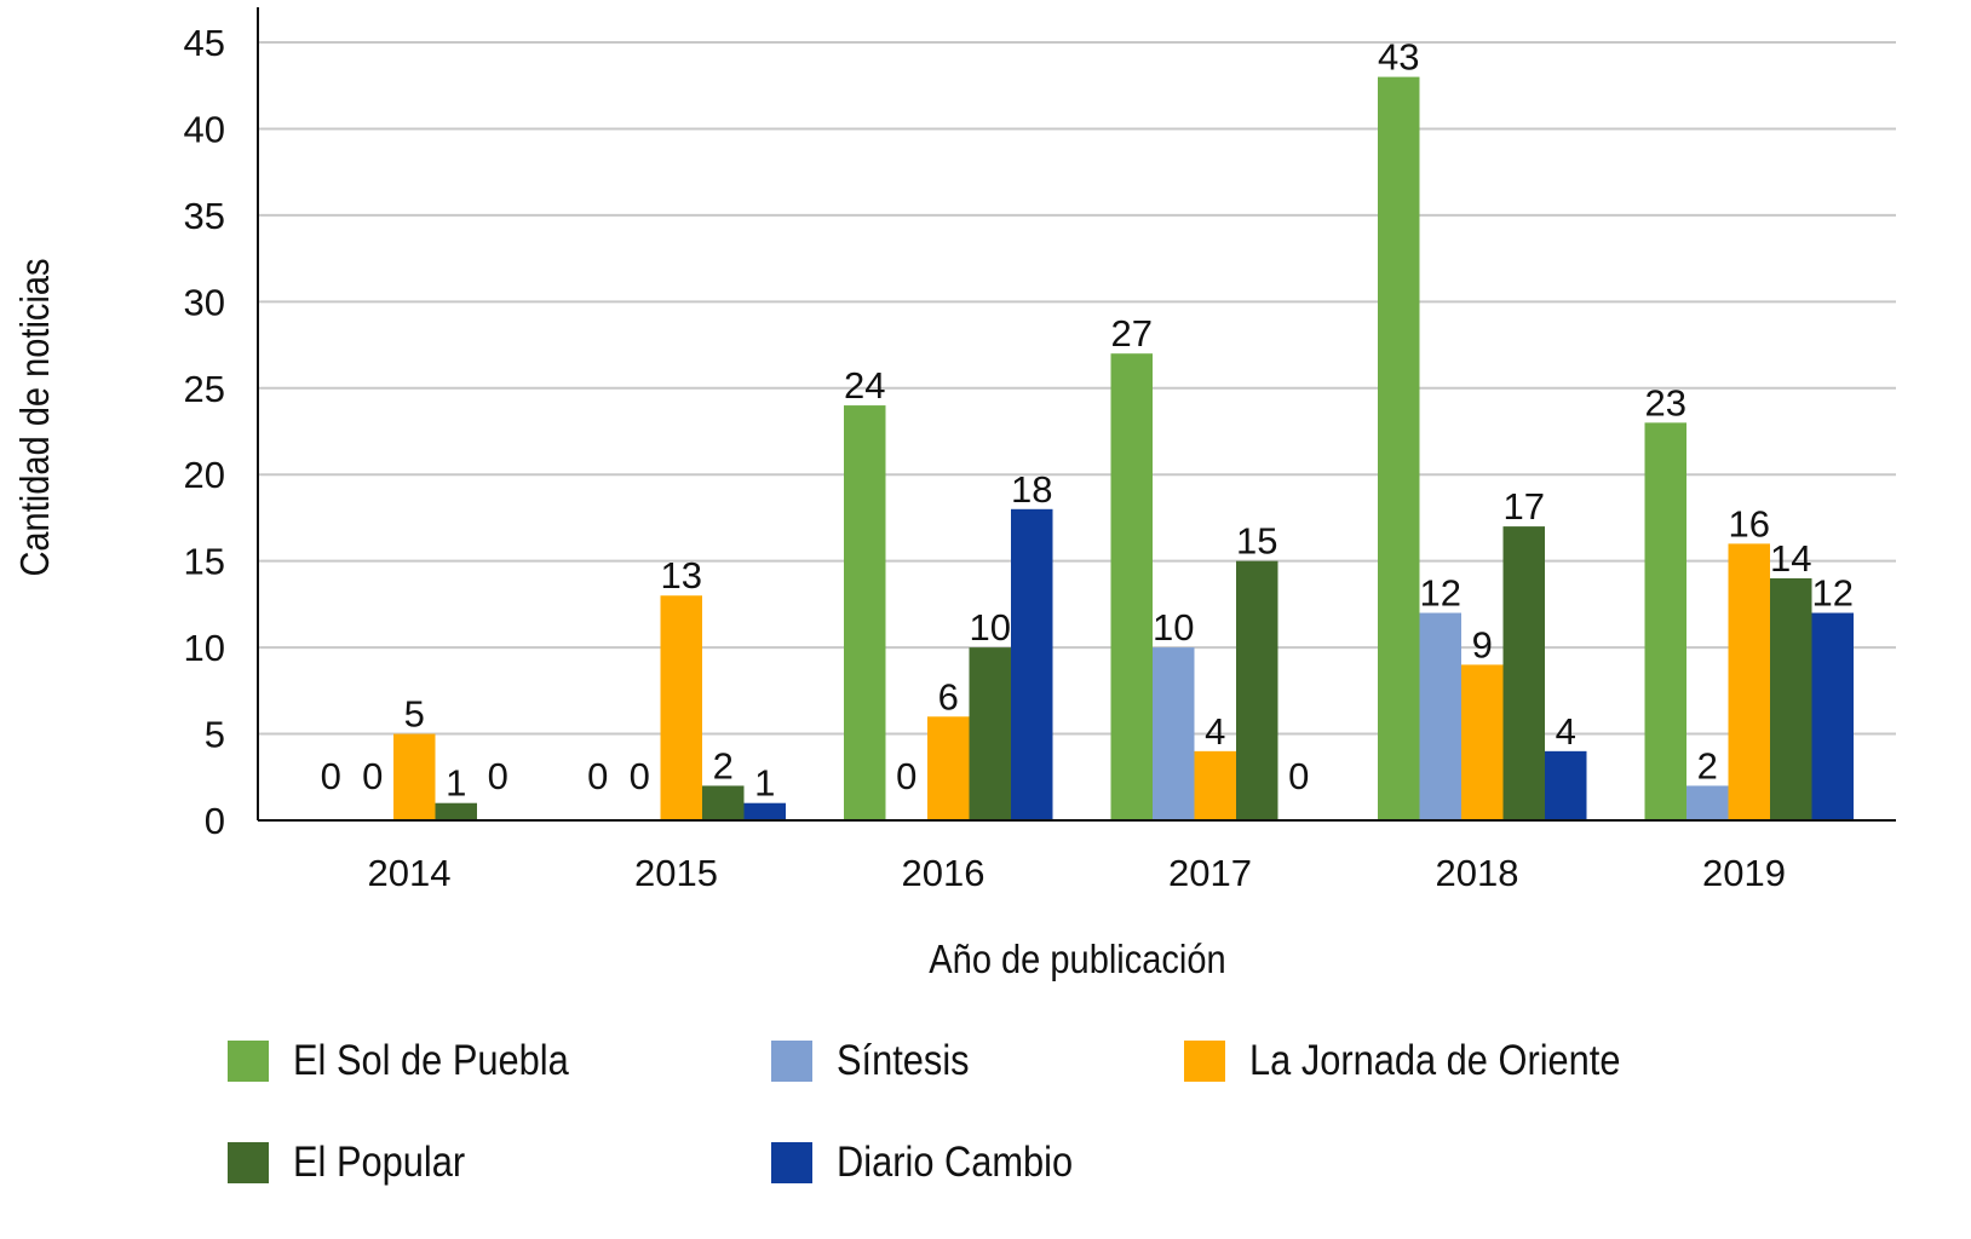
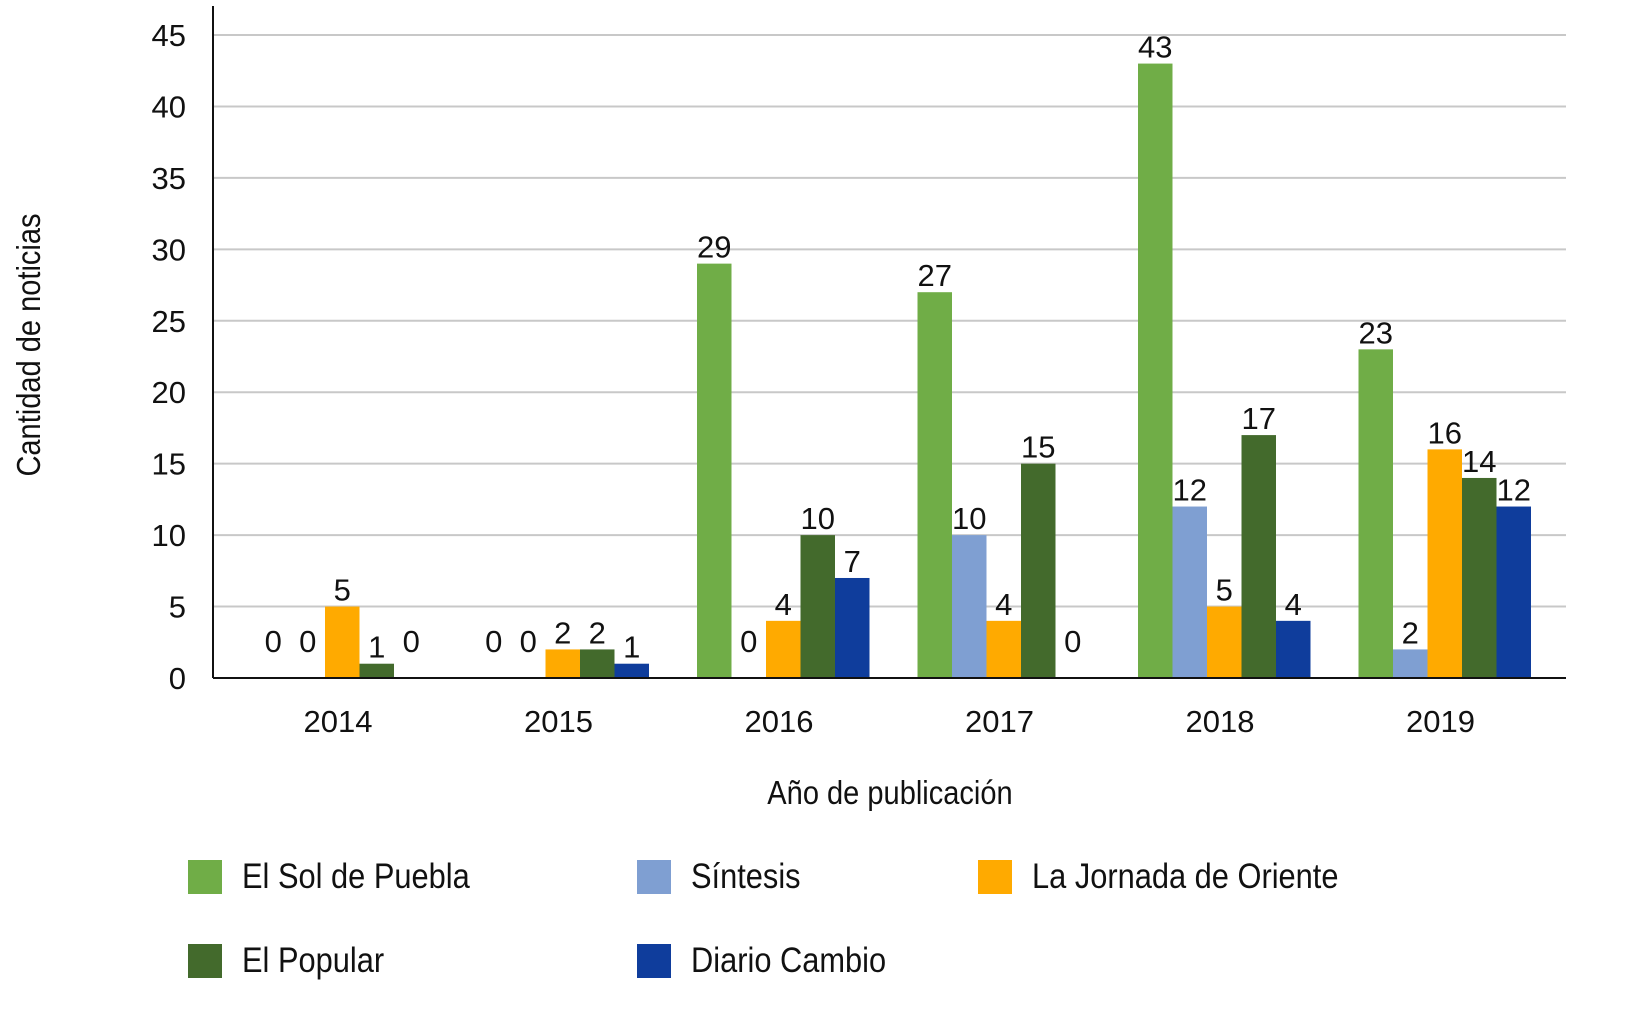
La Jornada de Oriente/2015: 13 -> 2
El Sol de Puebla/2016: 24 -> 29
La Jornada de Oriente/2016: 6 -> 4
Diario Cambio/2016: 18 -> 7
La Jornada de Oriente/2018: 9 -> 5
